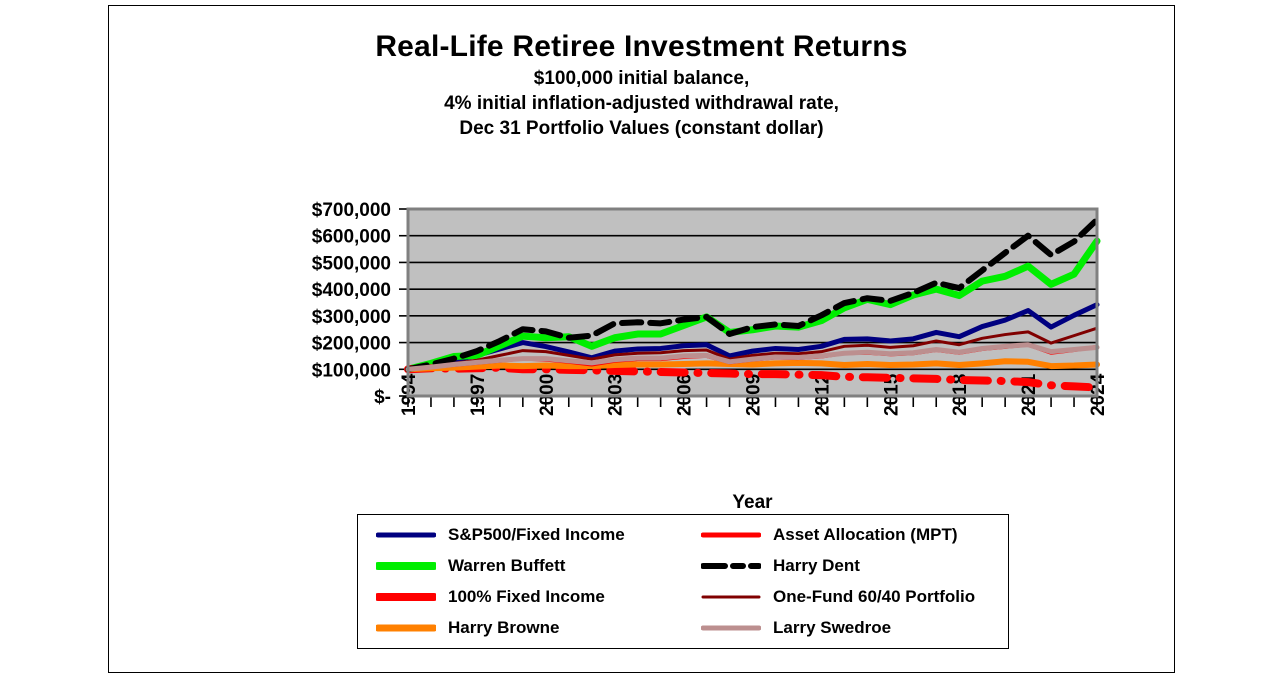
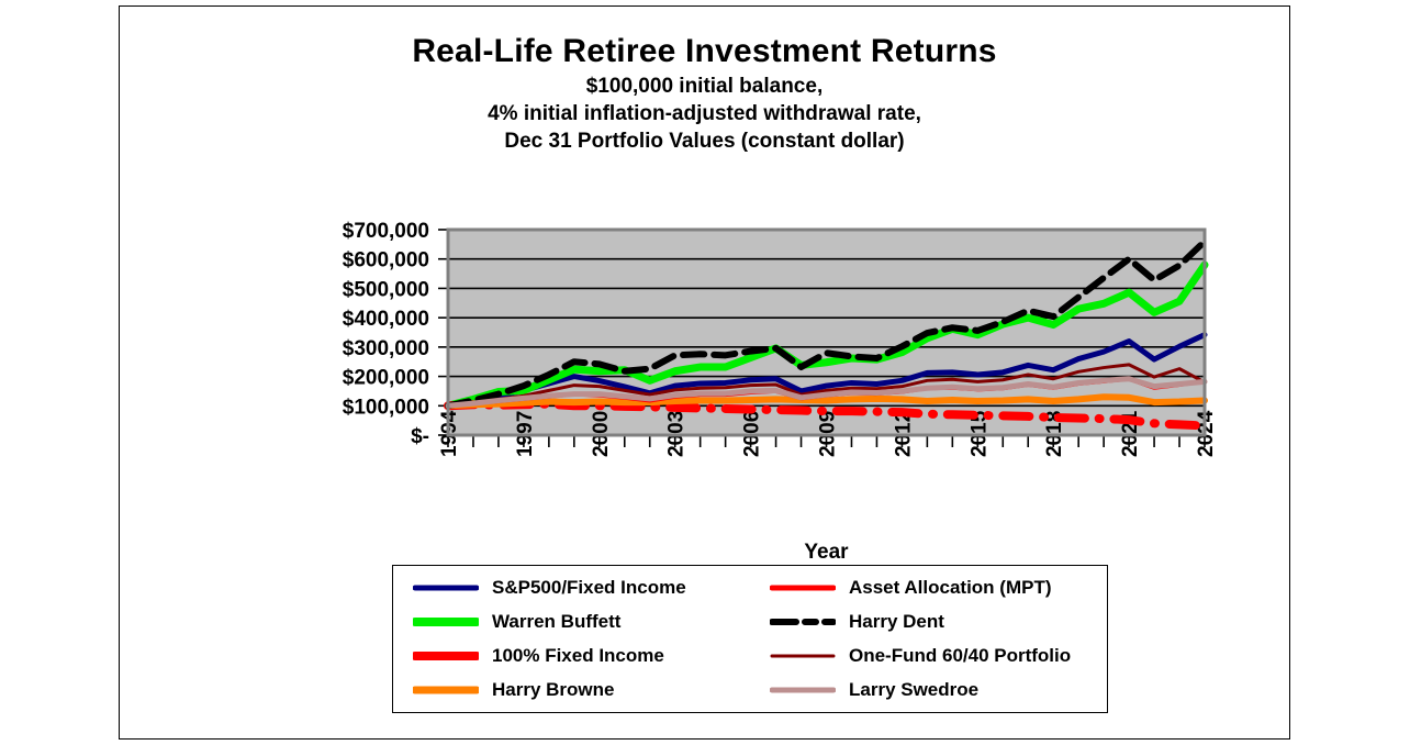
Harry Dent/2009: $260000 -> $280000
One-Fund 60/40 Portfolio/2024: $250000 -> $180000
